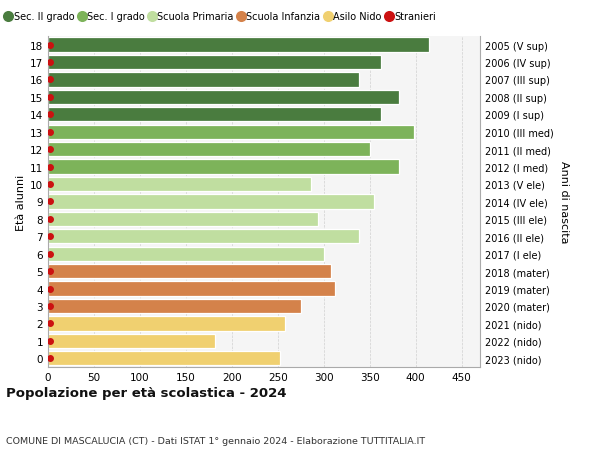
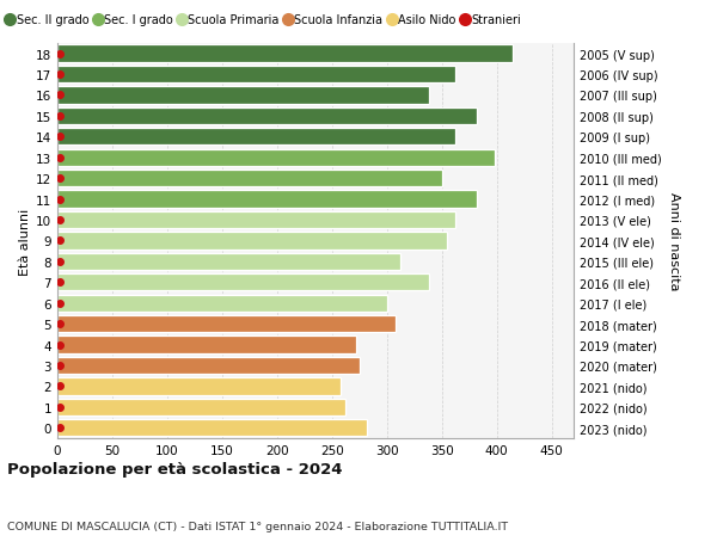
10: 286 -> 362
8: 294 -> 312
4: 312 -> 272
1: 182 -> 262
0: 252 -> 282
